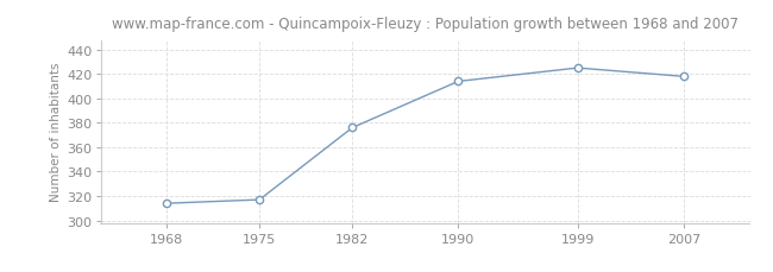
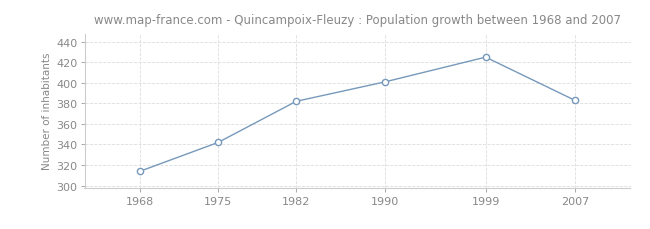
1975: 317 -> 342
1982: 376 -> 382
1990: 414 -> 401
2007: 418 -> 383
